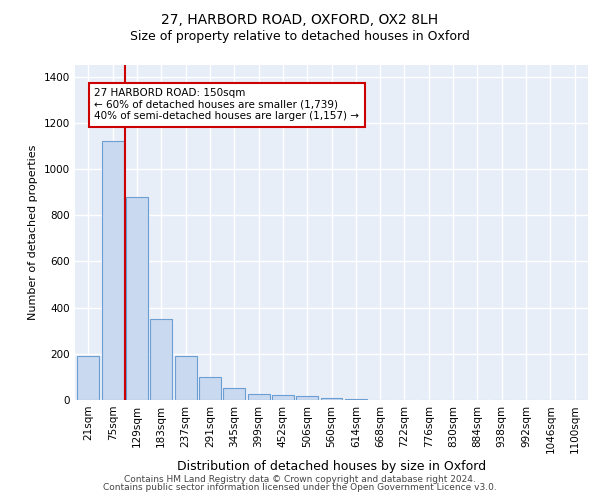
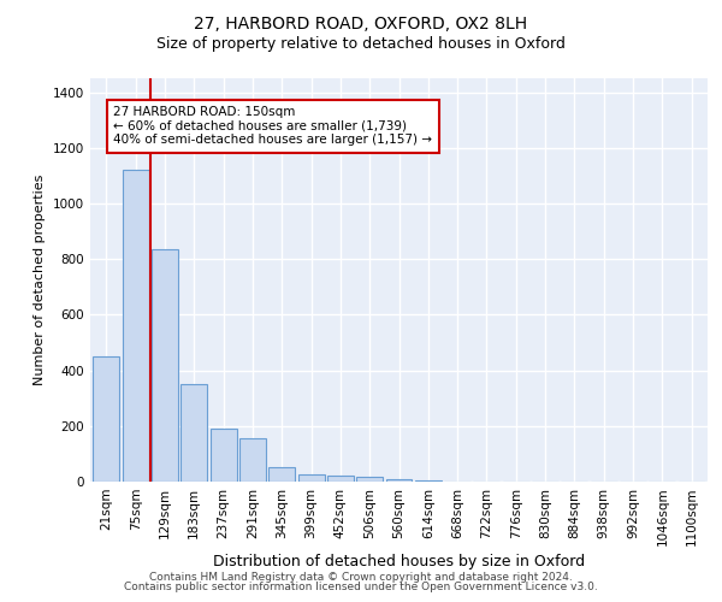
21sqm: 190 -> 450
129sqm: 880 -> 835
291sqm: 98 -> 155
